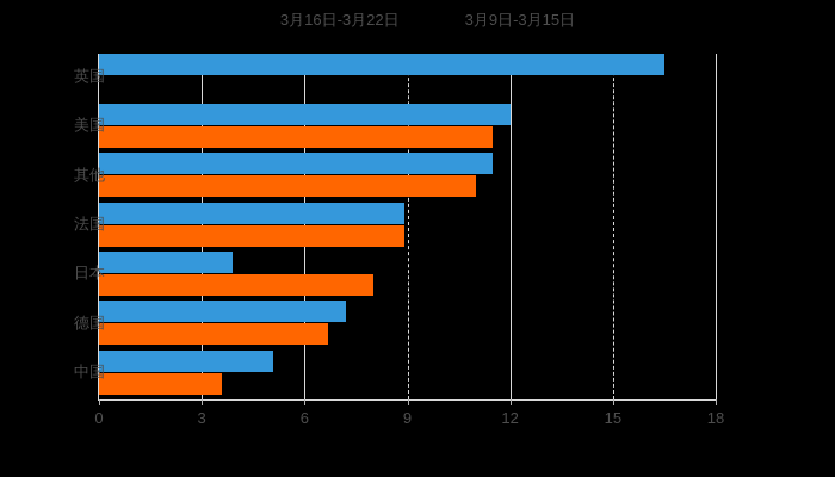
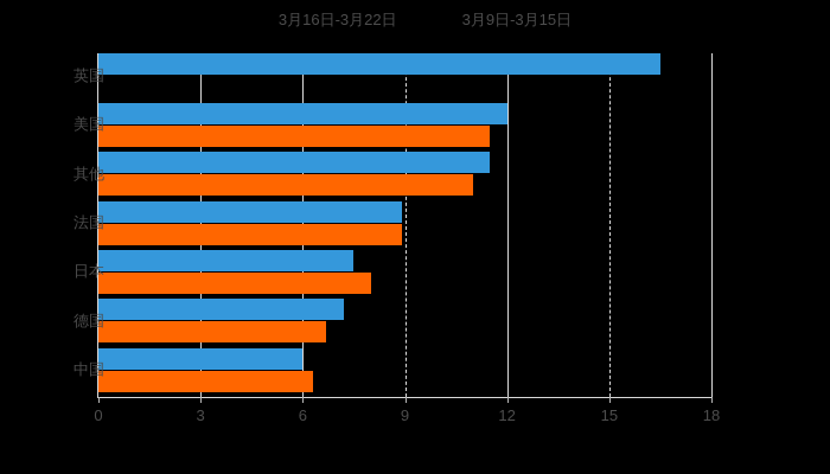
3月16日-3月22日/日本: 3.9 -> 7.5
3月16日-3月22日/中国: 5.1 -> 6.0
3月9日-3月15日/中国: 3.6 -> 6.3
